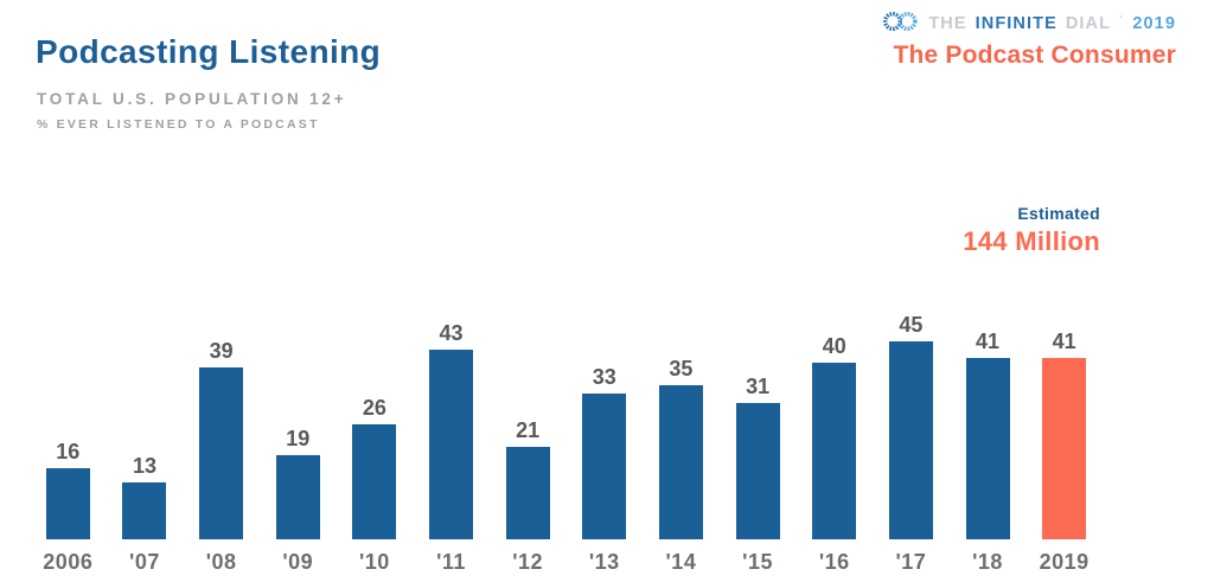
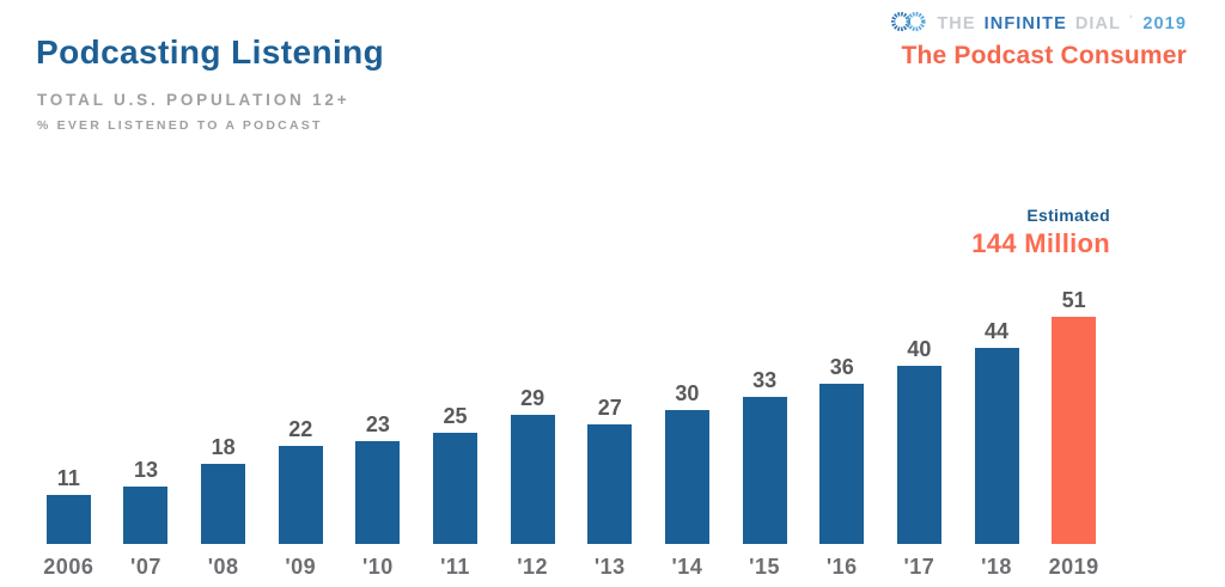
2006: 16 -> 11
'08: 39 -> 18
'09: 19 -> 22
'10: 26 -> 23
'11: 43 -> 25
'12: 21 -> 29
'13: 33 -> 27
'14: 35 -> 30
'15: 31 -> 33
'16: 40 -> 36
'17: 45 -> 40
'18: 41 -> 44
2019: 41 -> 51
